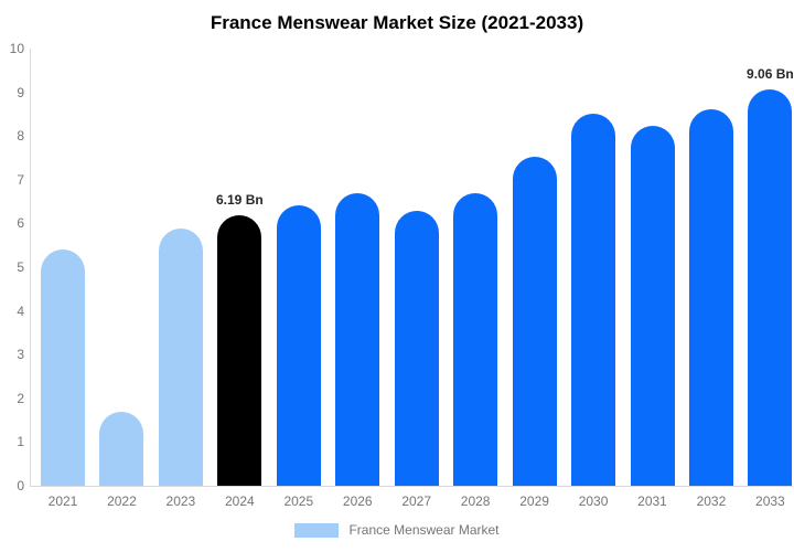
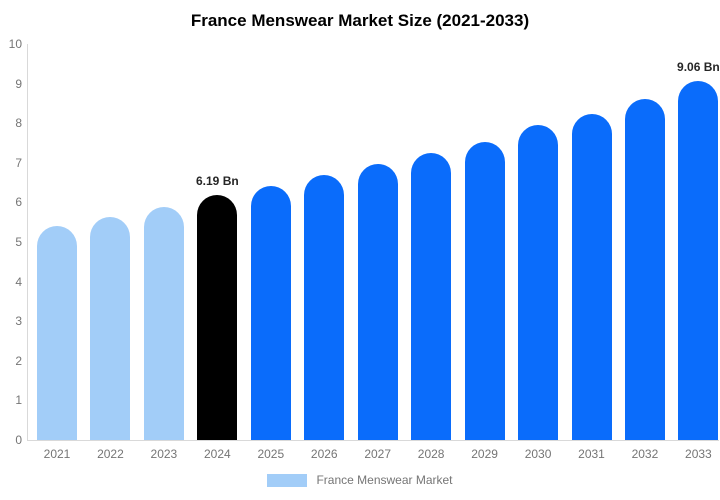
2022: 1.7 -> 5.6
2027: 6.3 -> 7.0
2028: 6.7 -> 7.2
2030: 8.5 -> 8.0
